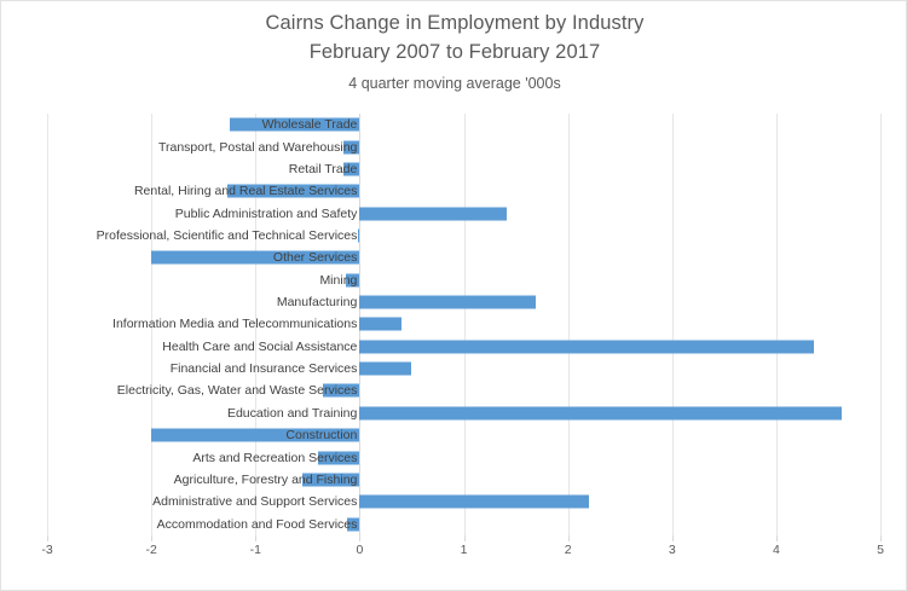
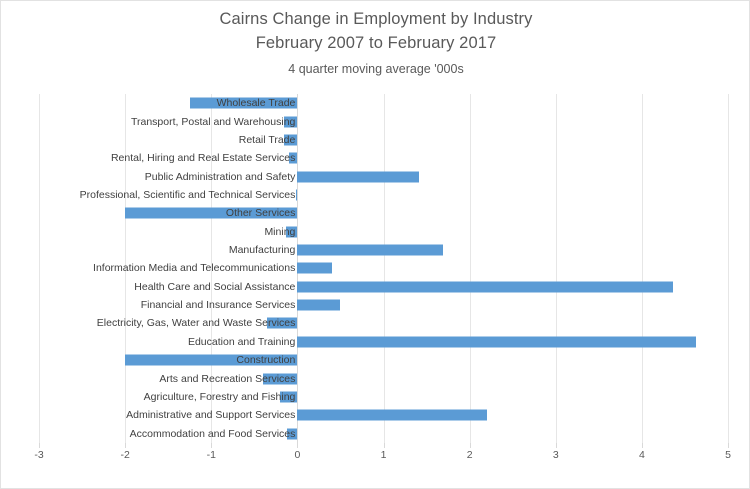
Rental, Hiring and Real Estate Services: -1.3 -> -0.1
Agriculture, Forestry and Fishing: -0.6 -> -0.2
